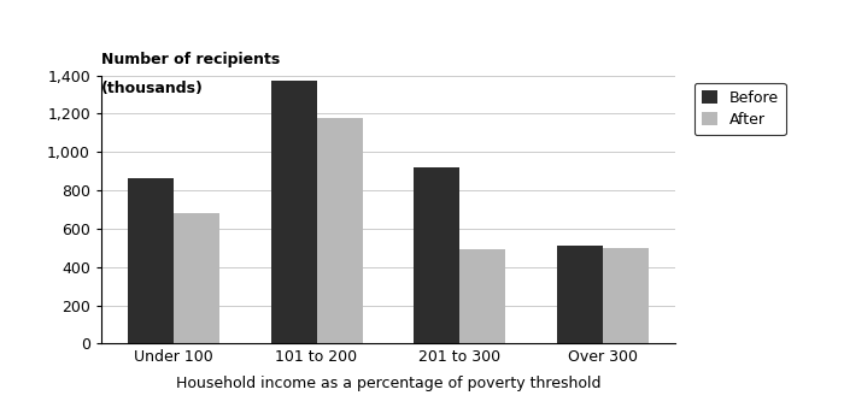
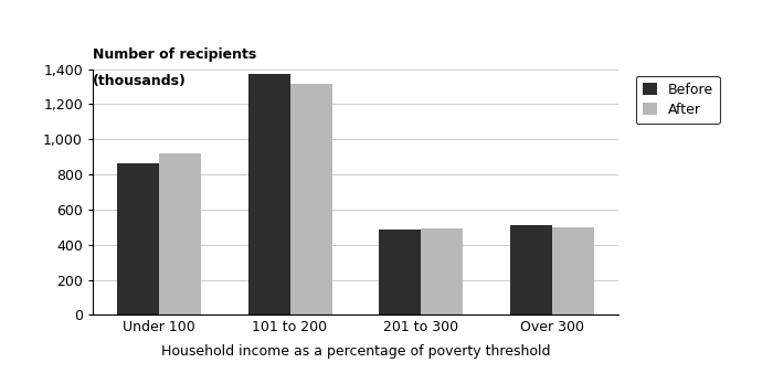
After/Under 100: 680 -> 920
After/101 to 200: 1,180 -> 1,320
Before/201 to 300: 920 -> 480
